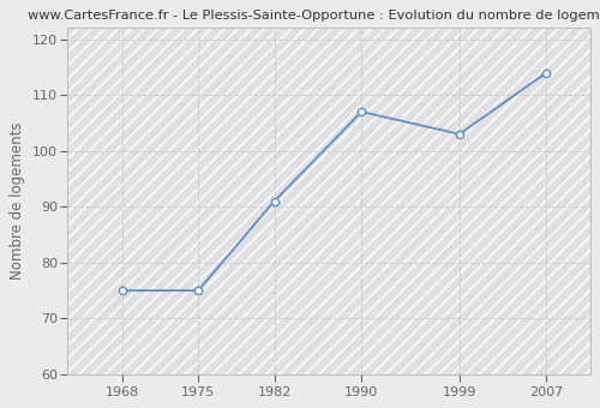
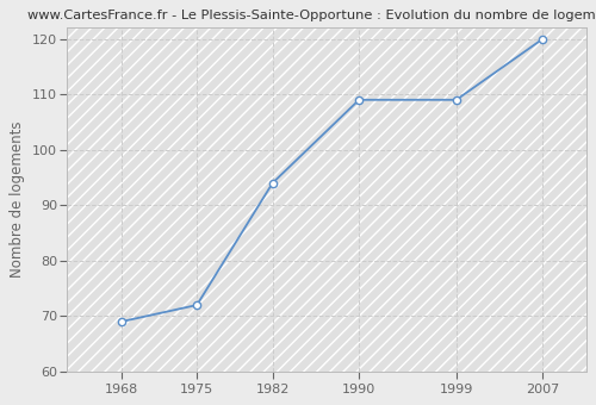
1968: 75 -> 69
1975: 75 -> 72
1982: 91 -> 94
1990: 107 -> 109
1999: 103 -> 109
2007: 114 -> 120
